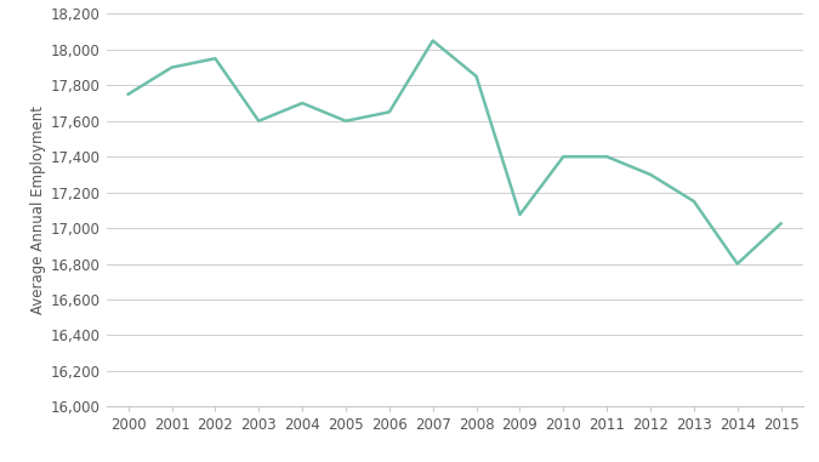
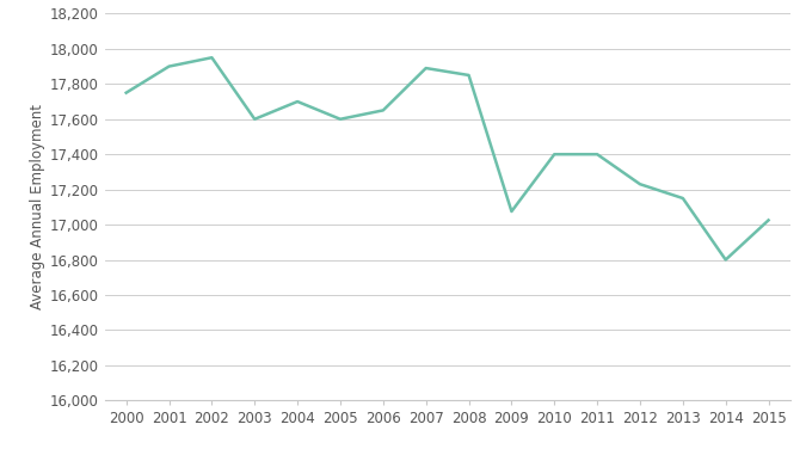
2007: 18,050 -> 17,890
2012: 17,300 -> 17,230
